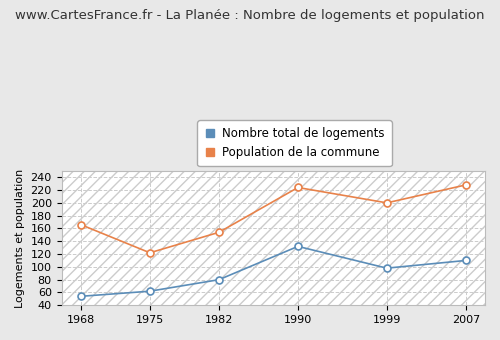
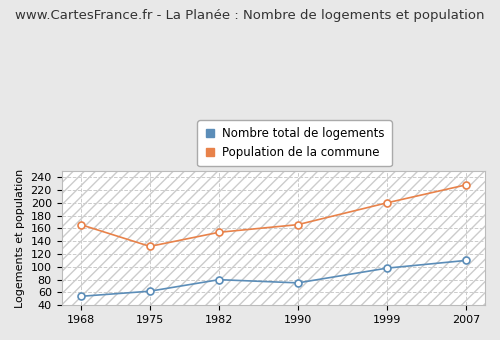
Population de la commune/1975: 122 -> 132
Nombre total de logements/1990: 132 -> 75
Population de la commune/1990: 224 -> 166
